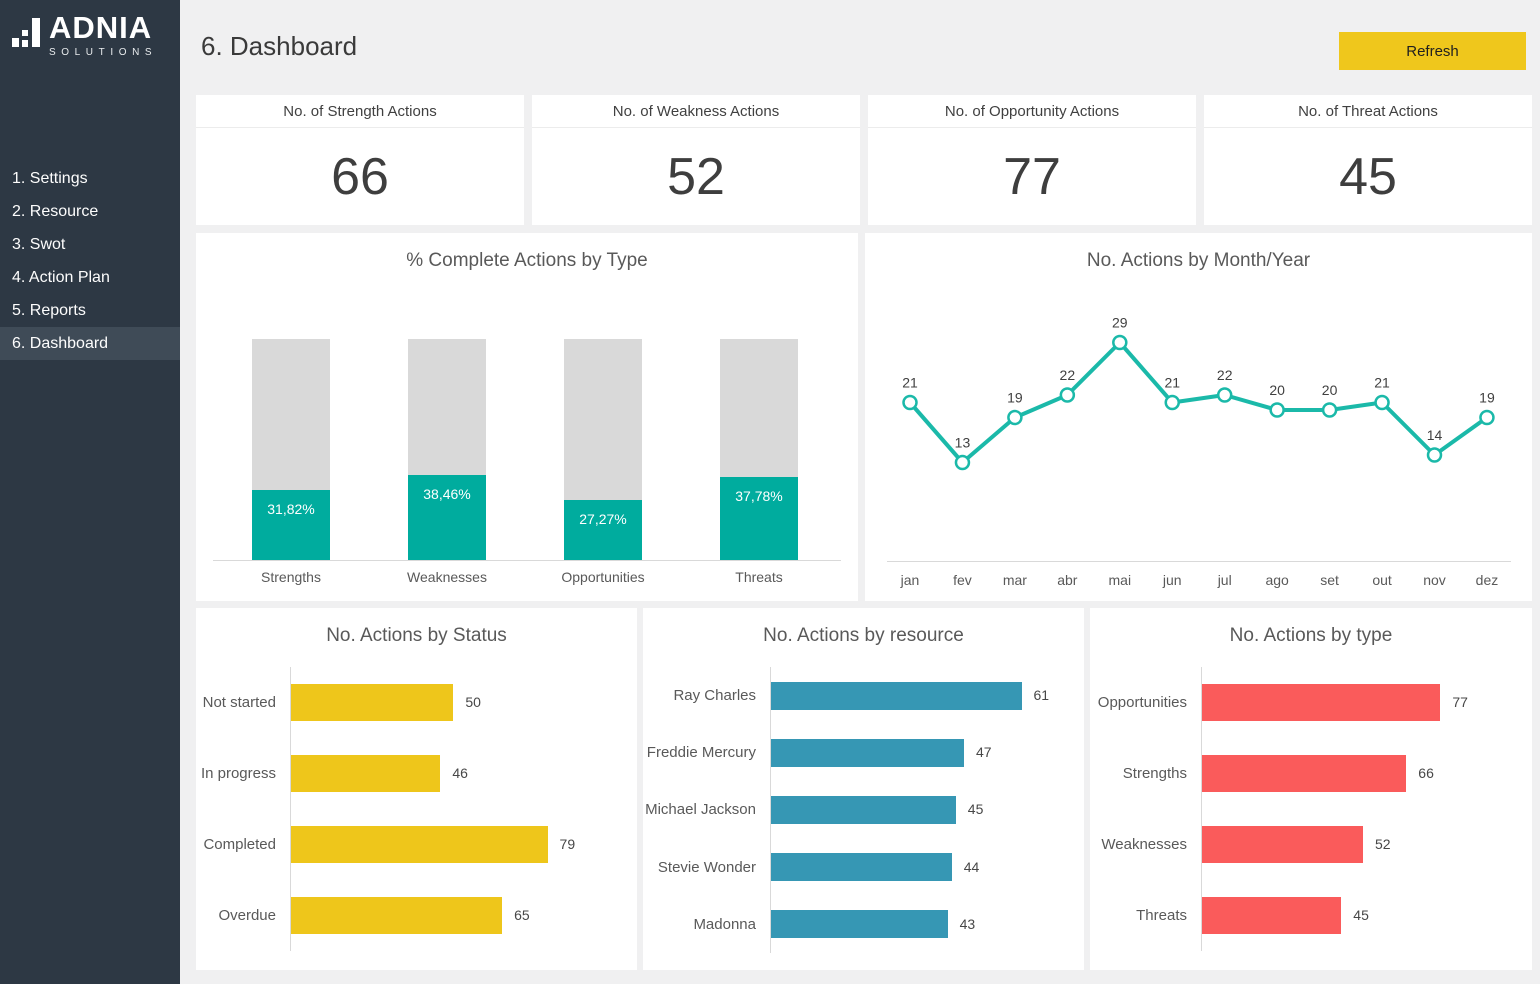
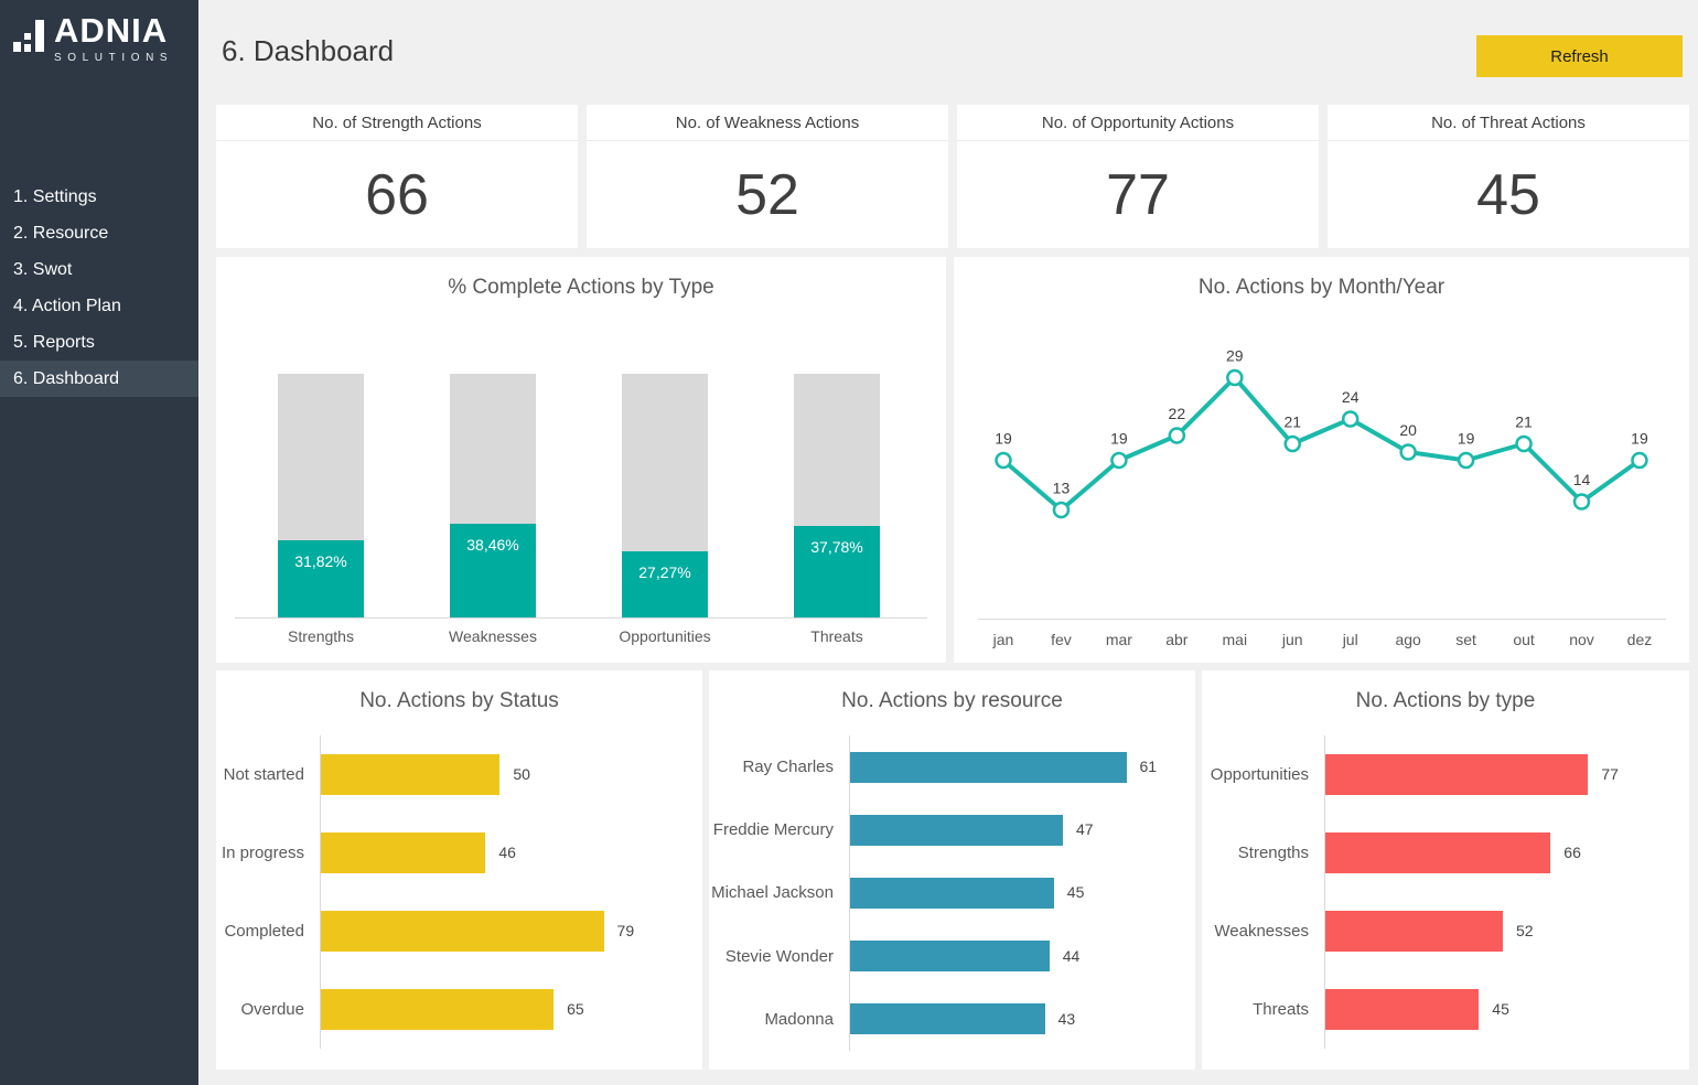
No. Actions by Month/Year/jan: 21 -> 19
No. Actions by Month/Year/jul: 22 -> 24
No. Actions by Month/Year/set: 20 -> 19
